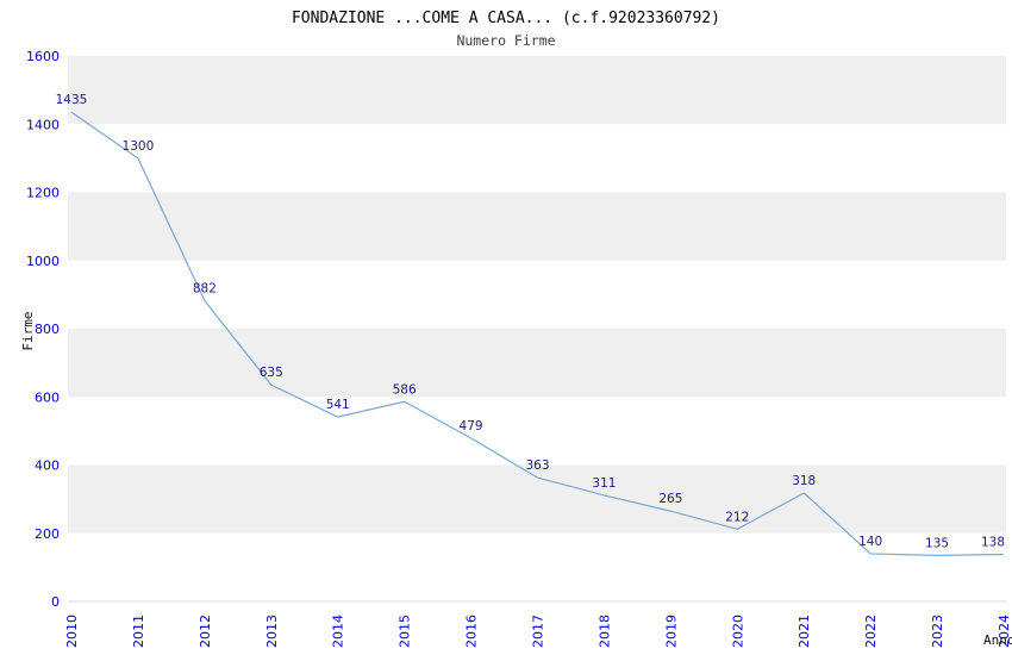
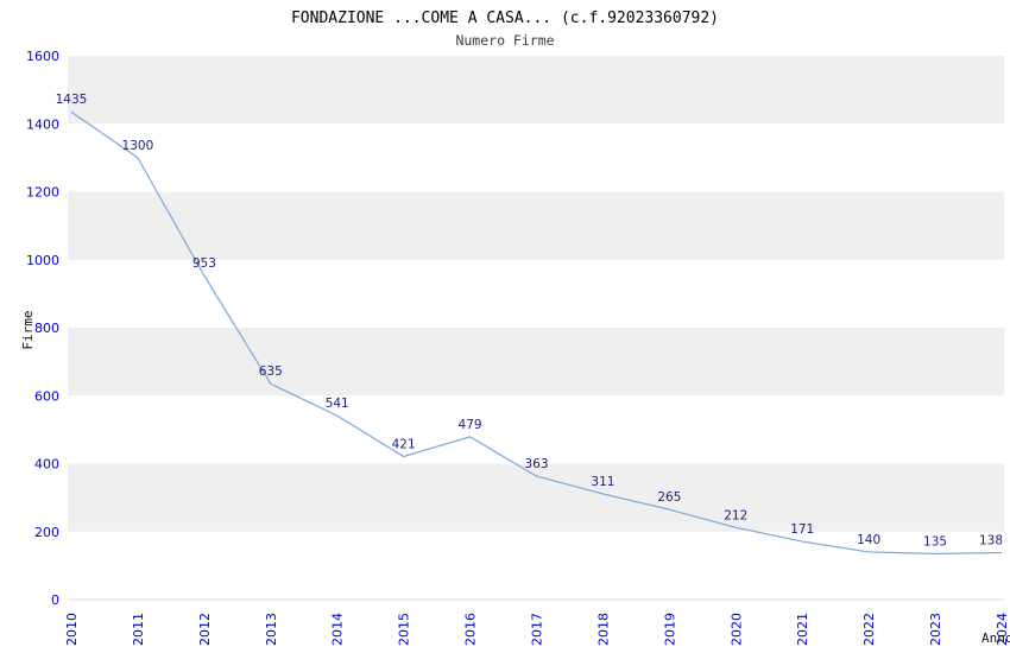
2012: 882 -> 953
2015: 586 -> 421
2021: 318 -> 171
